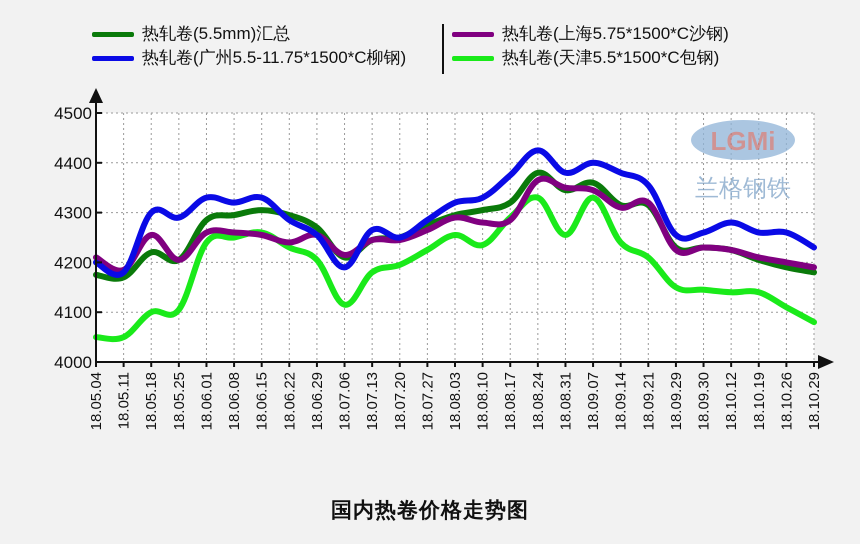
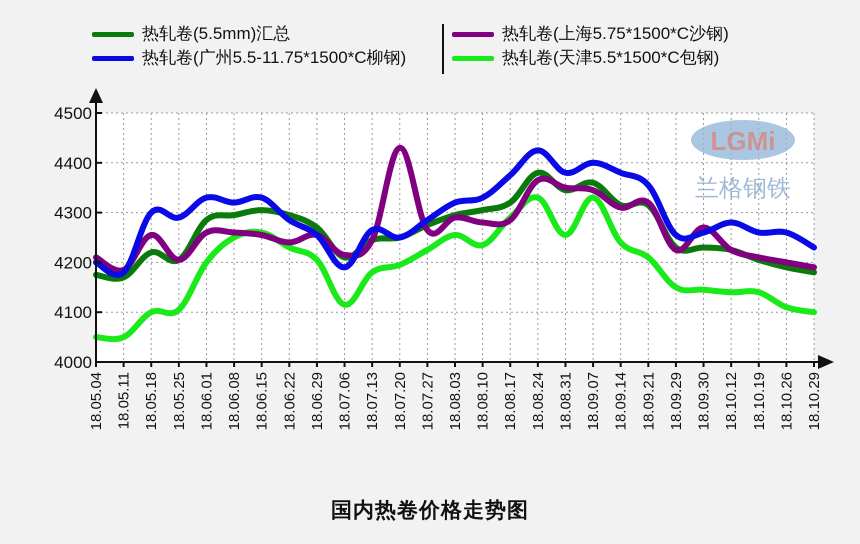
热轧卷(天津5.5*1500*C包钢)/18.06.01: 4240 -> 4200
热轧卷(上海5.75*1500*C沙钢)/18.07.20: 4240 -> 4430
热轧卷(上海5.75*1500*C沙钢)/18.09.30: 4230 -> 4270
热轧卷(天津5.5*1500*C包钢)/18.10.29: 4080 -> 4100
